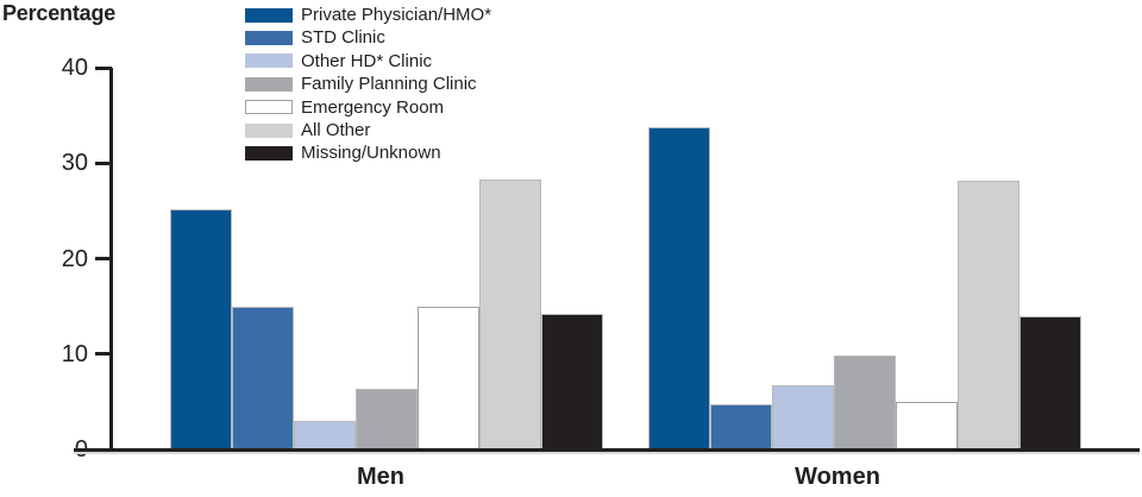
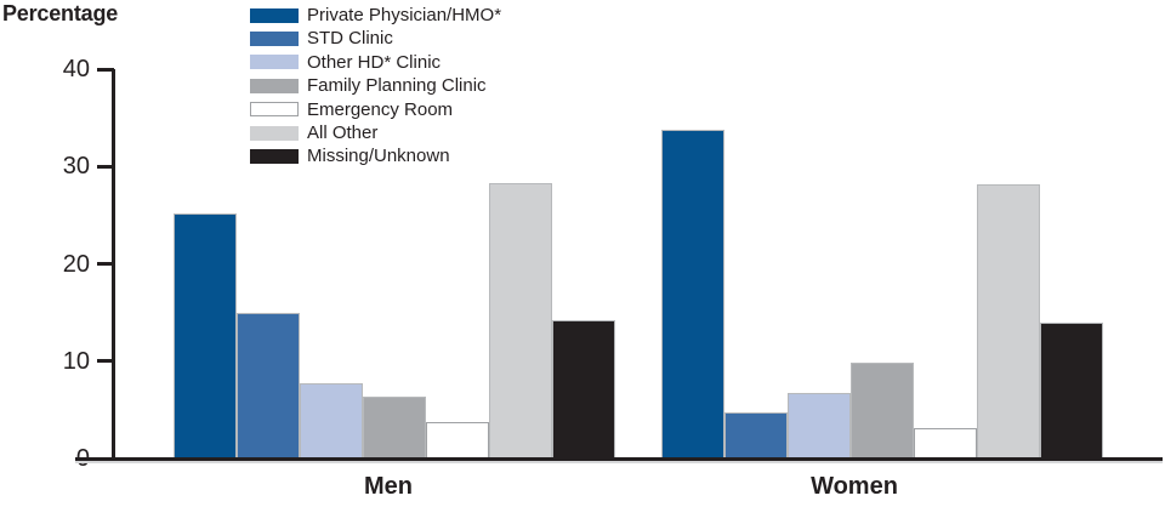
Other HD* Clinic/Men: 3 -> 8
Emergency Room/Men: 15 -> 4
Emergency Room/Women: 5 -> 3
